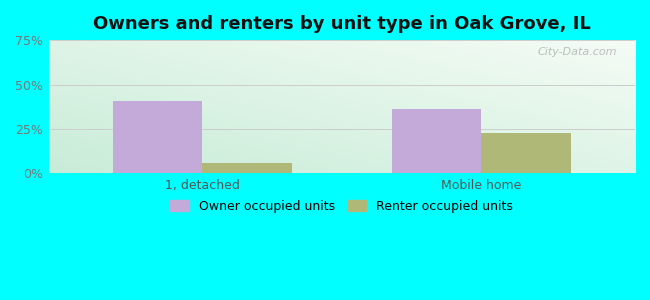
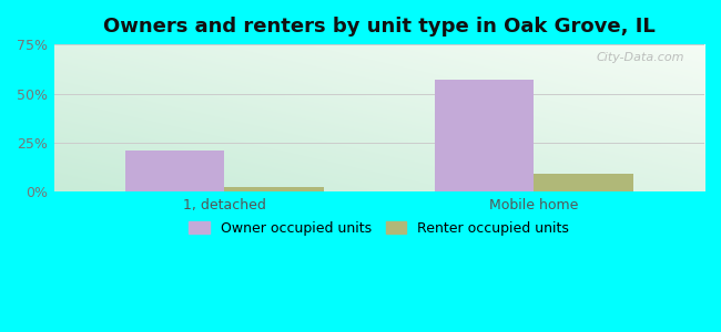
Owner occupied units/1, detached: 41% -> 21%
Renter occupied units/1, detached: 6% -> 2%
Owner occupied units/Mobile home: 36% -> 57%
Renter occupied units/Mobile home: 23% -> 9%
